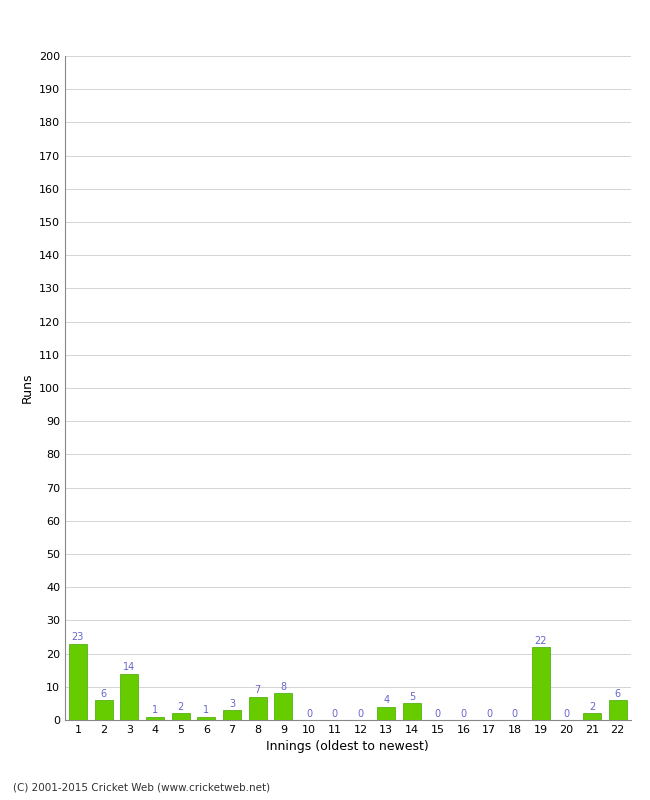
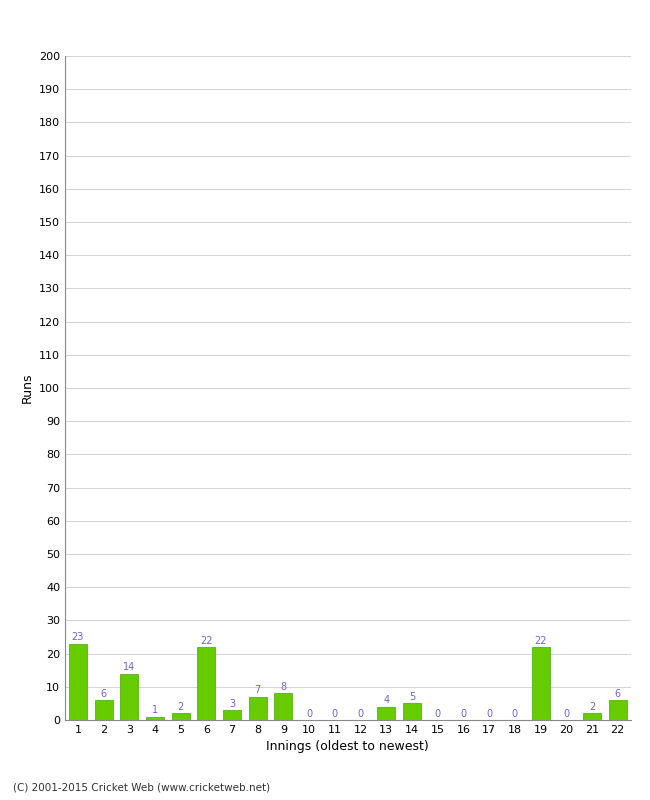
6: 1 -> 22
